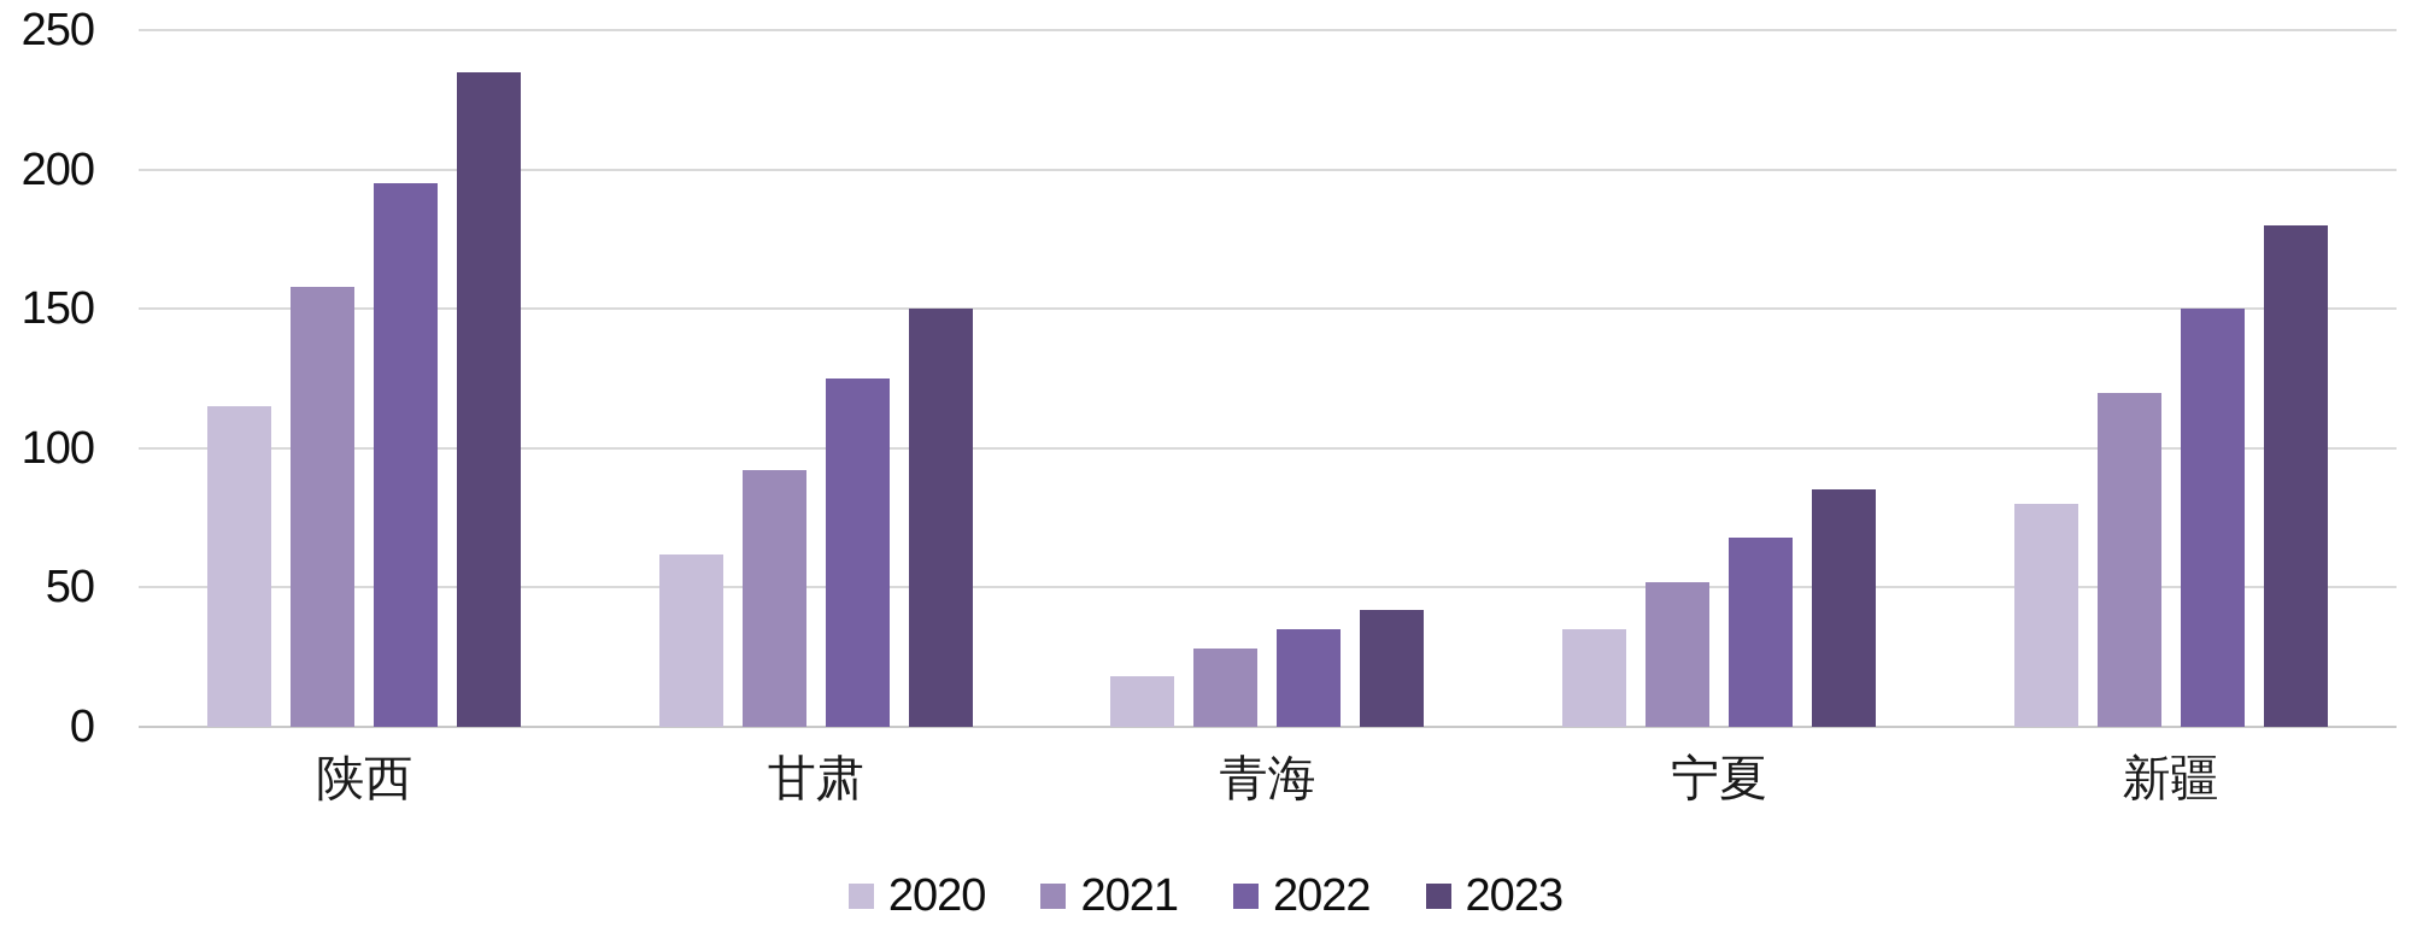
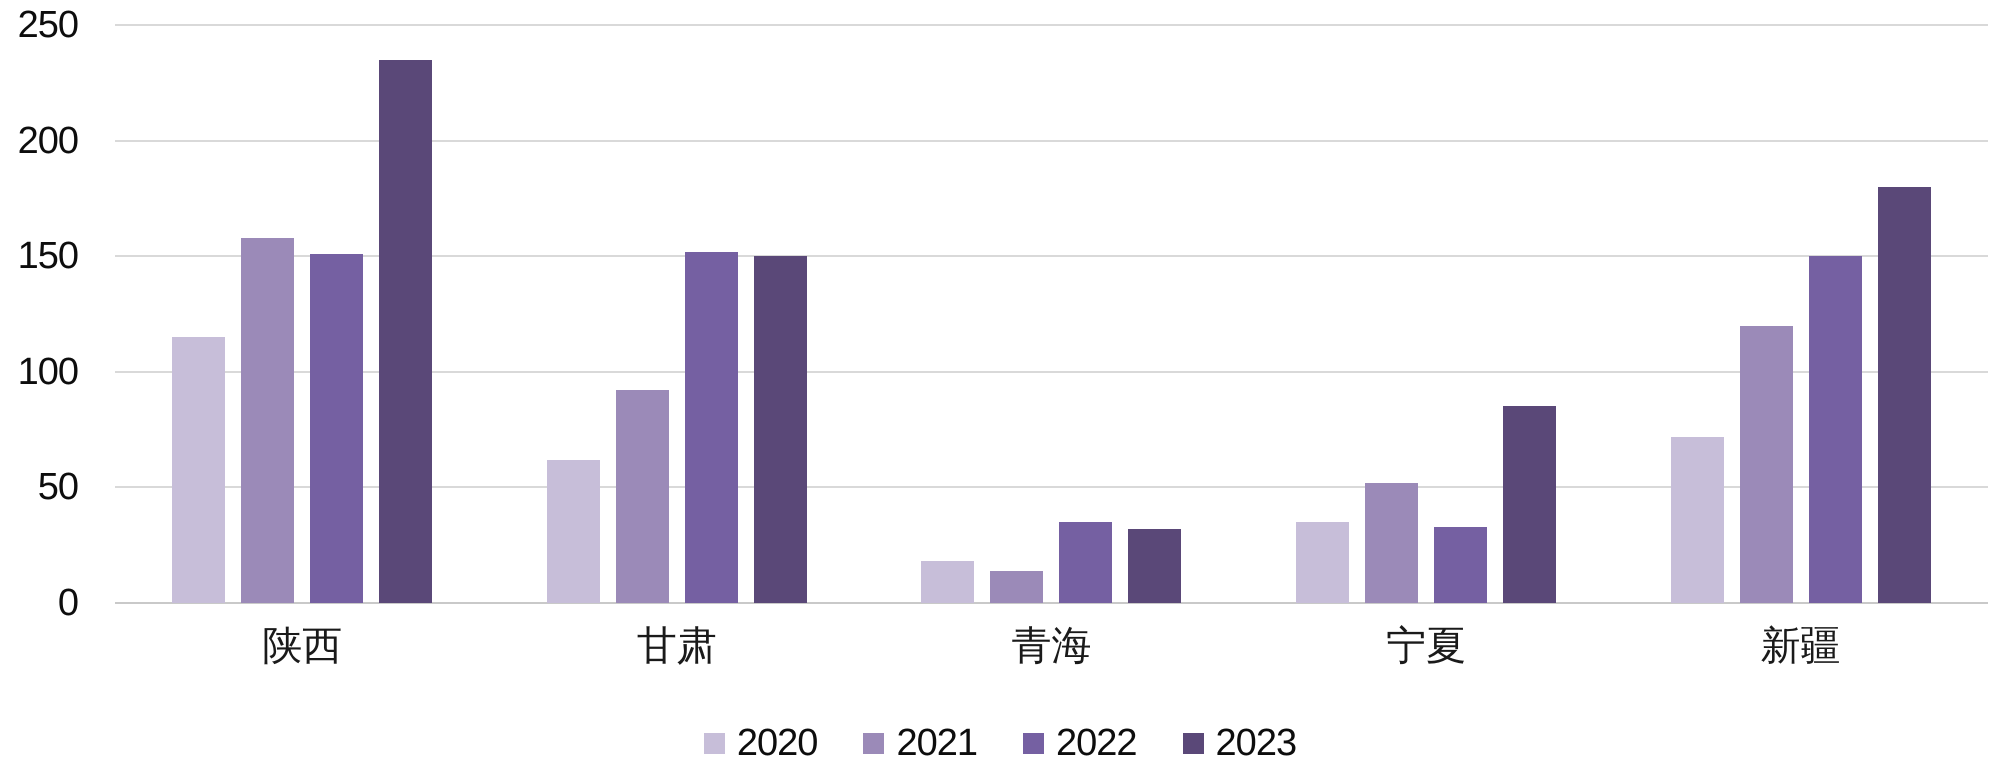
2022/陕西: 195 -> 151
2022/甘肃: 125 -> 152
2021/青海: 28 -> 14
2023/青海: 42 -> 32
2022/宁夏: 68 -> 33
2020/新疆: 80 -> 72
